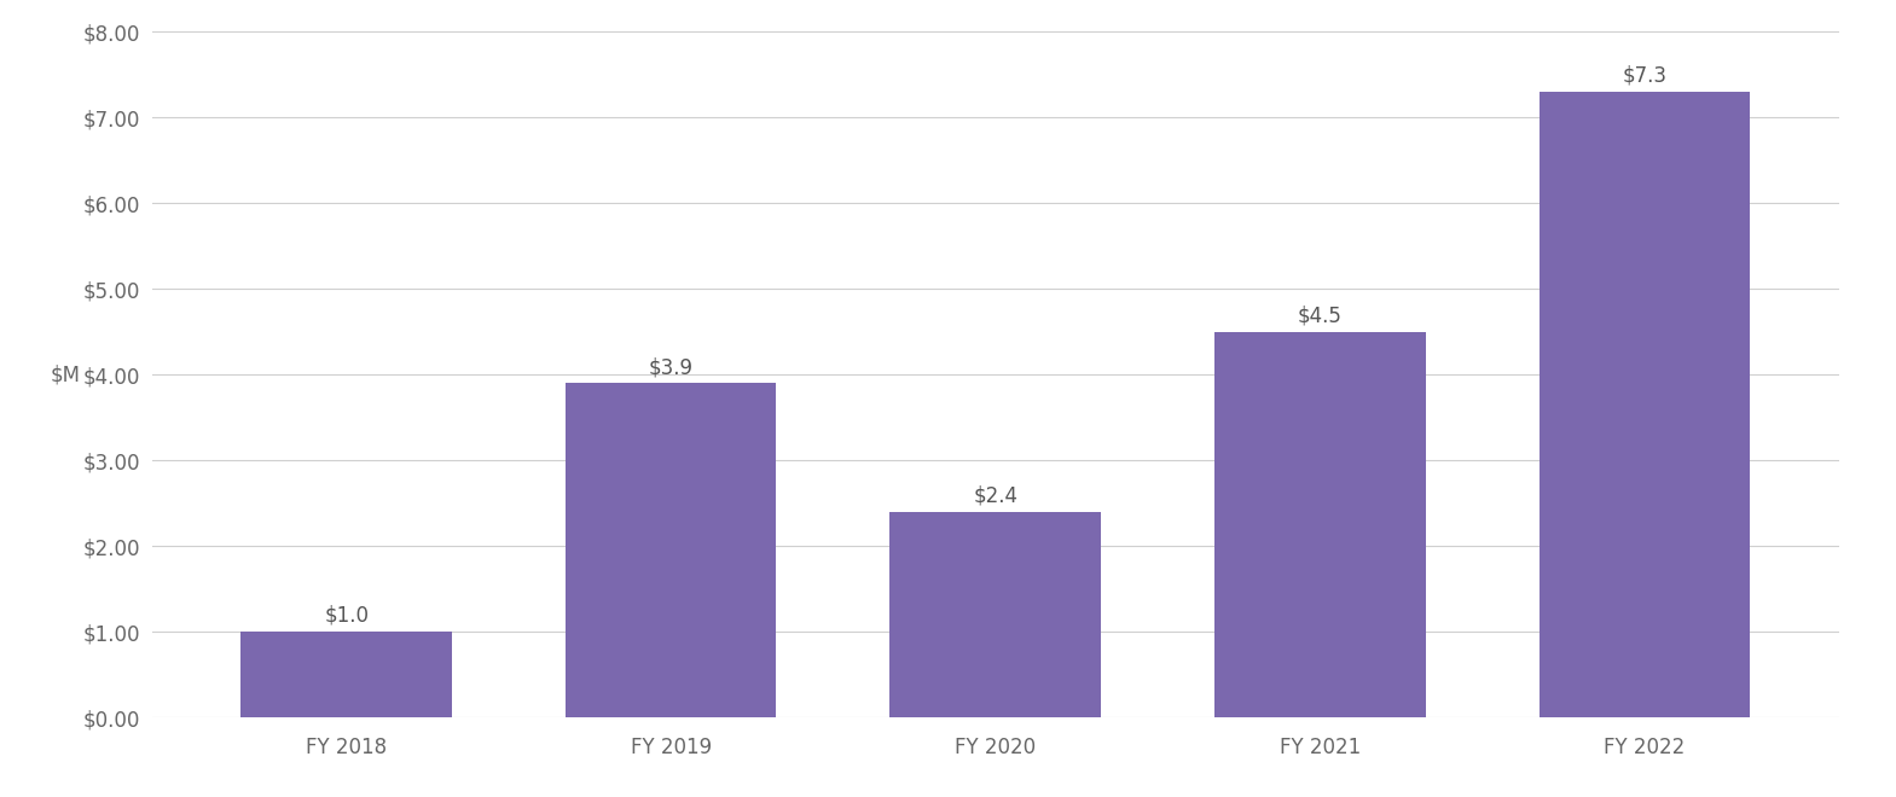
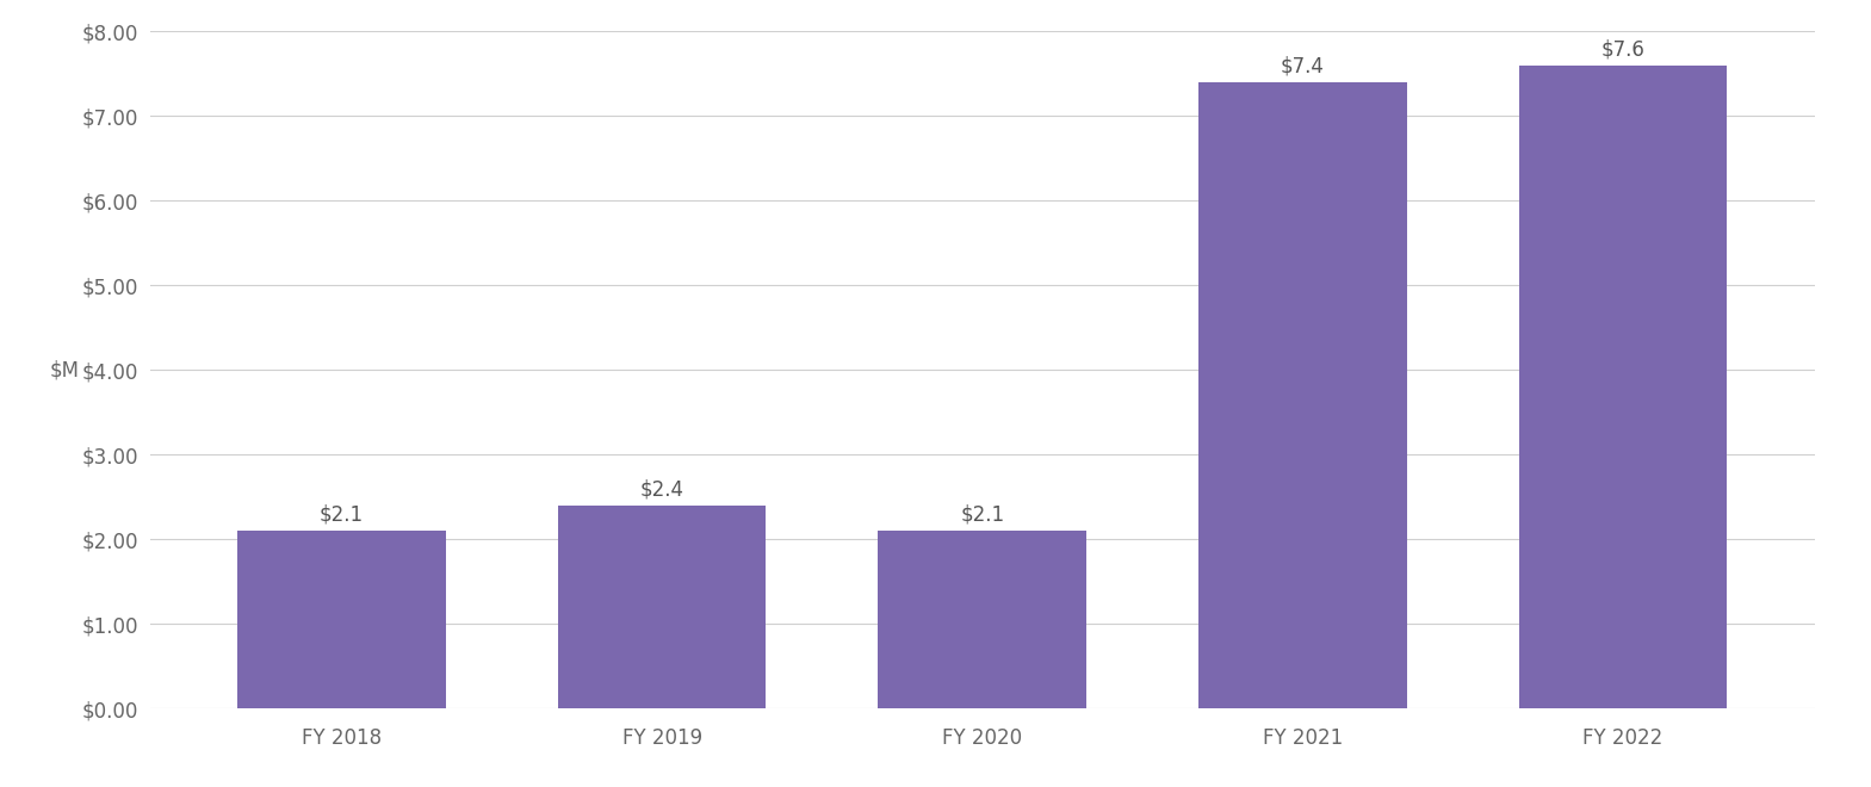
FY 2018: $1.0 -> $2.1
FY 2019: $3.9 -> $2.4
FY 2020: $2.4 -> $2.1
FY 2021: $4.5 -> $7.4
FY 2022: $7.3 -> $7.6
